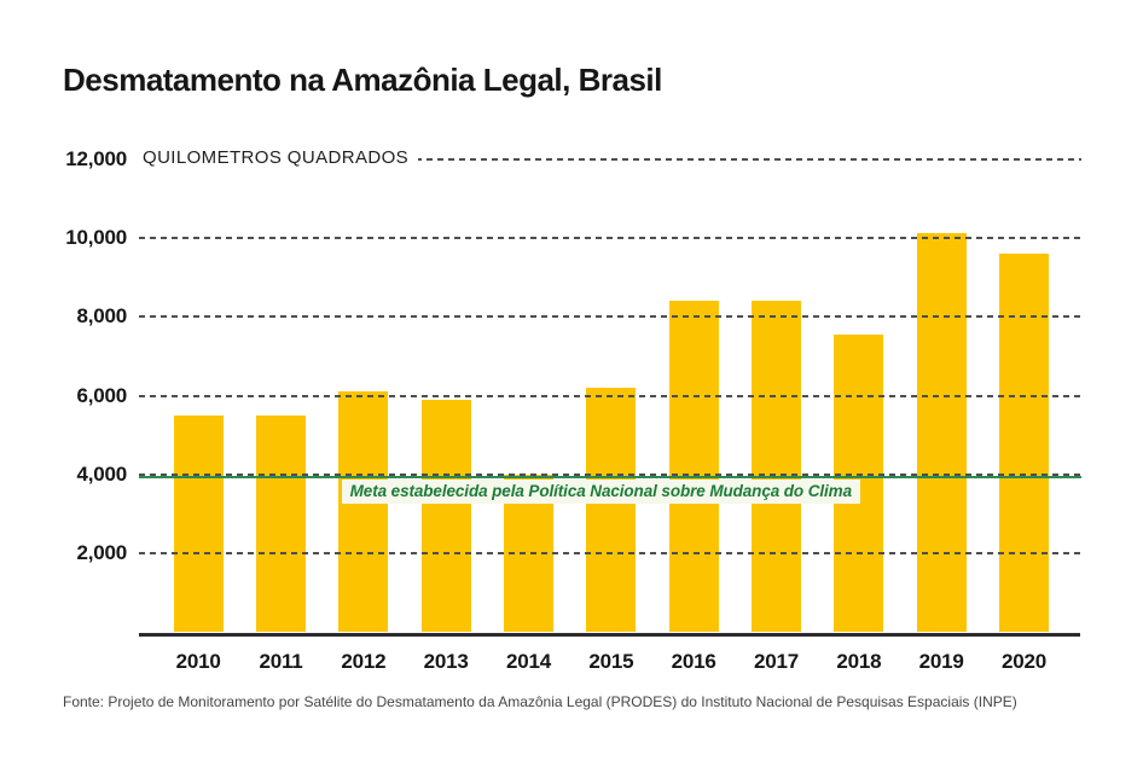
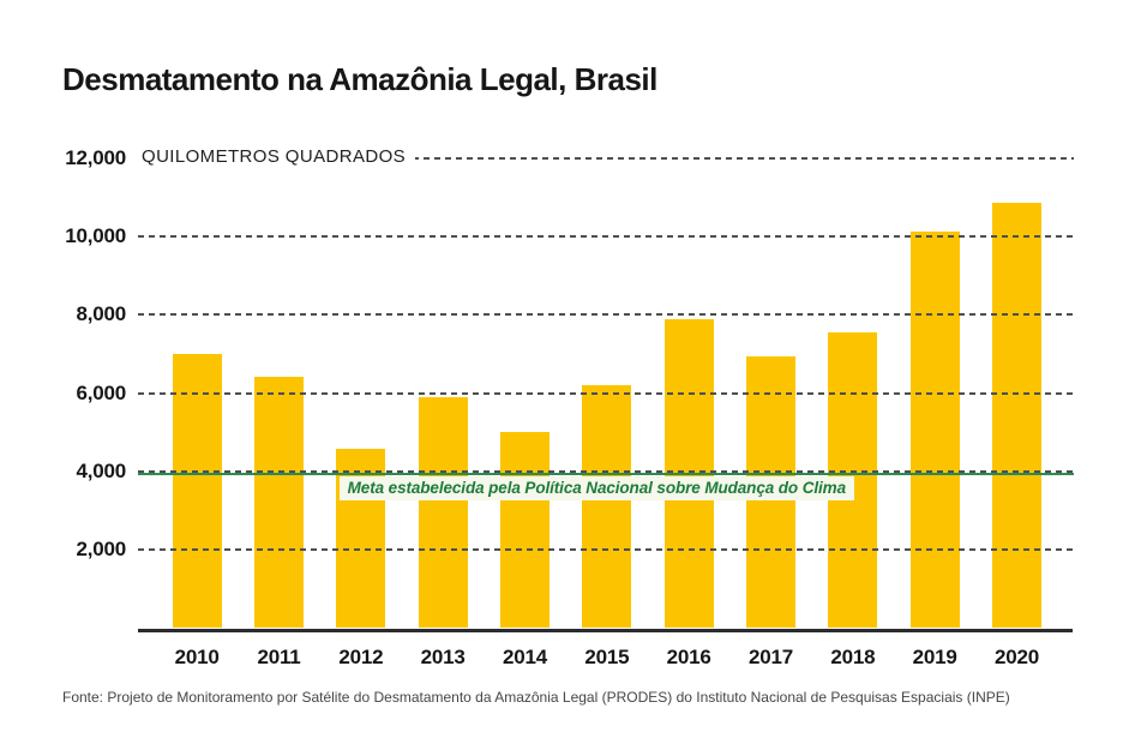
2010: 5500 -> 7000
2011: 5500 -> 6400
2012: 6100 -> 4600
2014: 4000 -> 5000
2016: 8400 -> 7900
2017: 8400 -> 6900
2020: 9600 -> 10900
